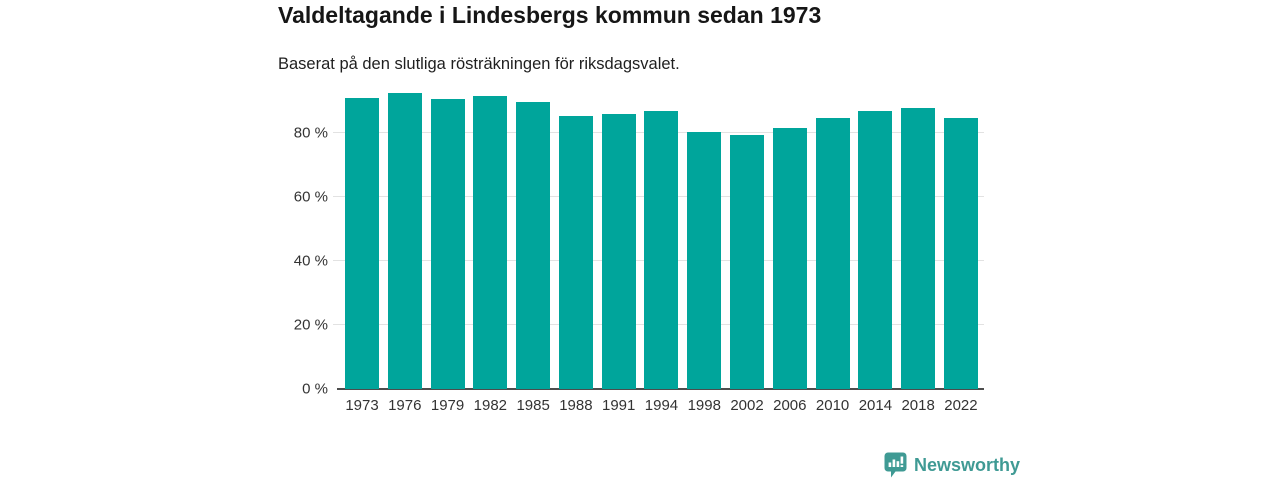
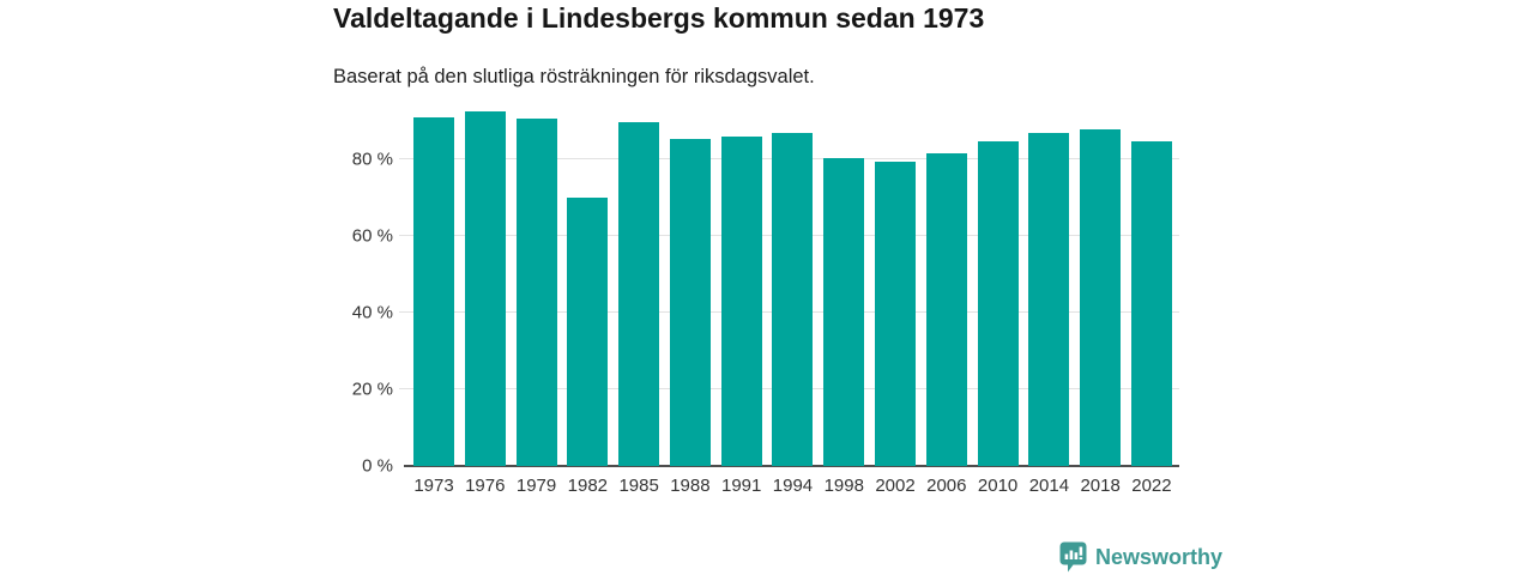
1982: 92% -> 70%
